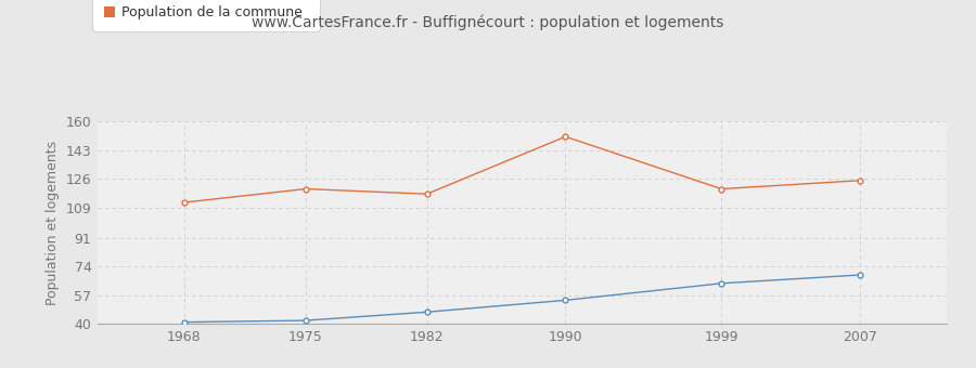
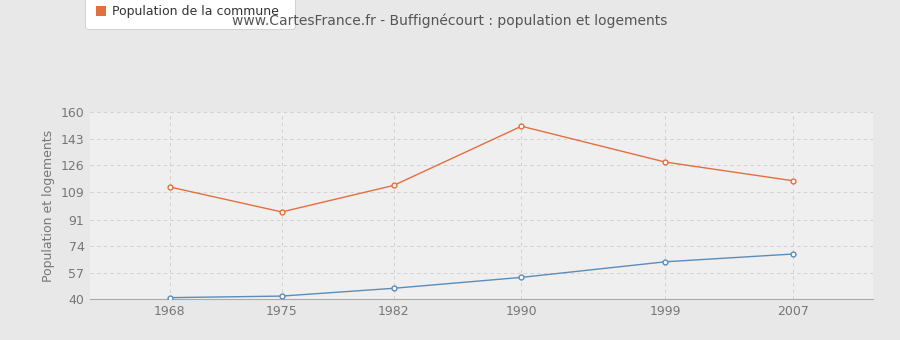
Population de la commune/1975: 120 -> 96
Population de la commune/1982: 117 -> 113
Population de la commune/1999: 120 -> 128
Population de la commune/2007: 125 -> 116
